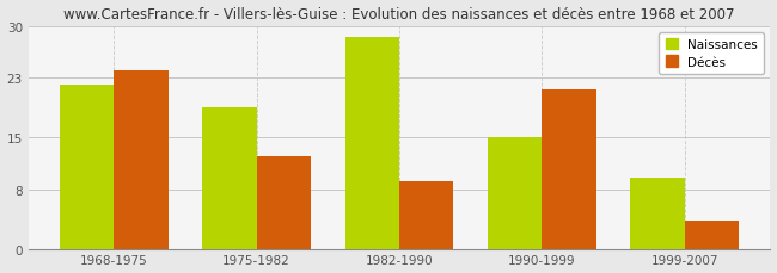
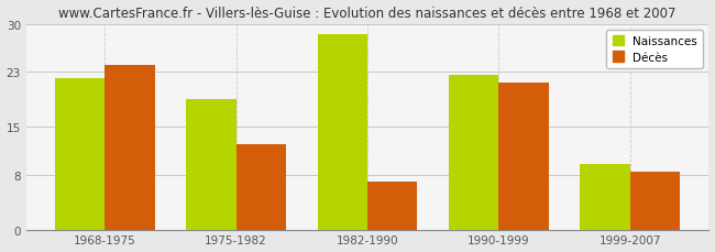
Décès/1982-1990: 9.0 -> 7.0
Naissances/1990-1999: 15.0 -> 22.5
Décès/1999-2007: 3.8 -> 8.5
